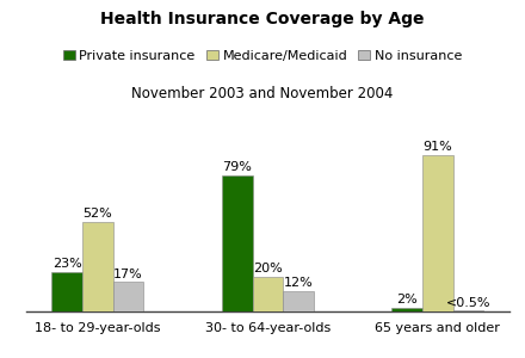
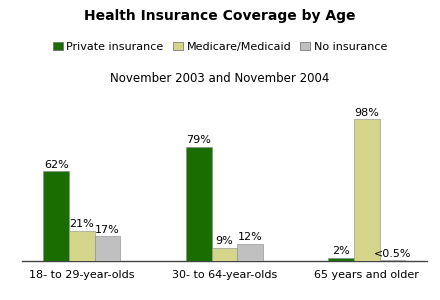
Private insurance/18- to 29-year-olds: 23% -> 62%
Medicare/Medicaid/18- to 29-year-olds: 52% -> 21%
Medicare/Medicaid/30- to 64-year-olds: 20% -> 9%
Medicare/Medicaid/65 years and older: 91% -> 98%
